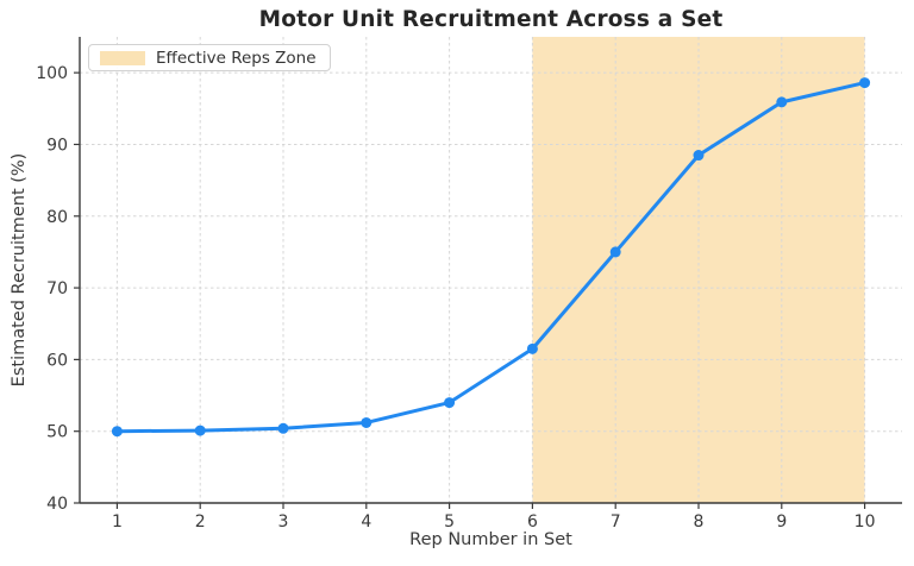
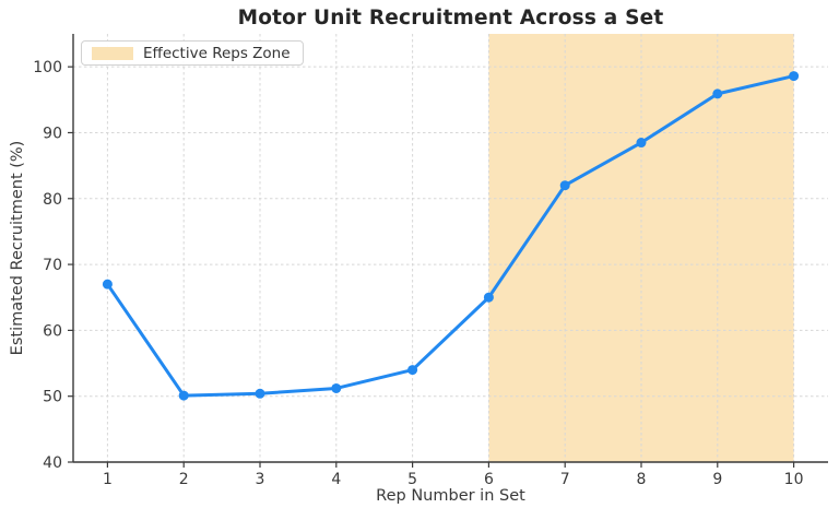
1: 50 -> 67
6: 62 -> 65
7: 75 -> 82
